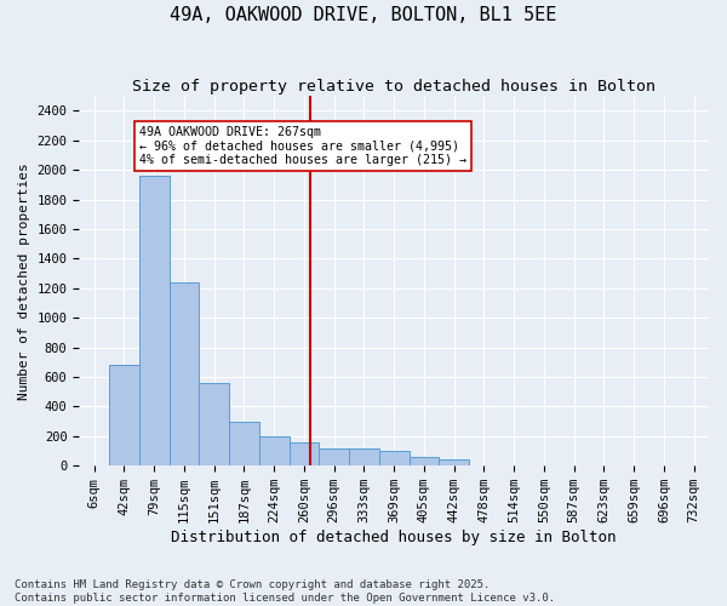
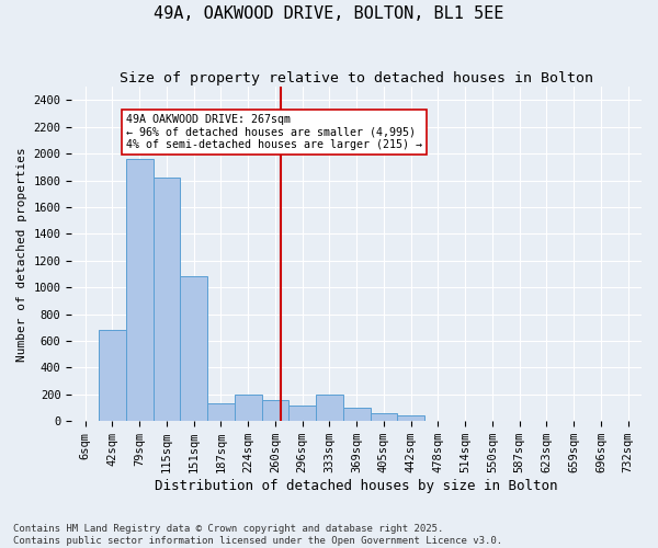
115sqm: 1240 -> 1820
151sqm: 560 -> 1080
187sqm: 300 -> 130
333sqm: 120 -> 200
